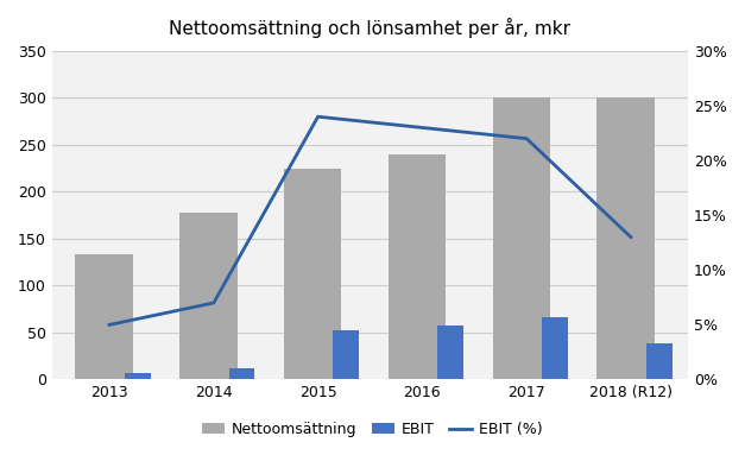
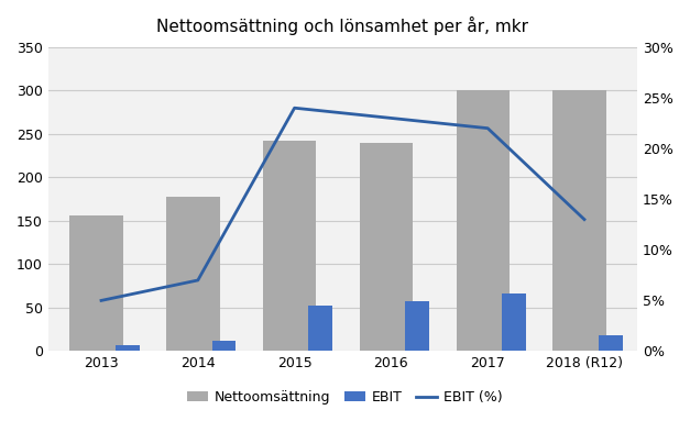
Nettoomsättning/2013: 133 -> 156
Nettoomsättning/2015: 225 -> 242
EBIT/2018 (R12): 38 -> 18
